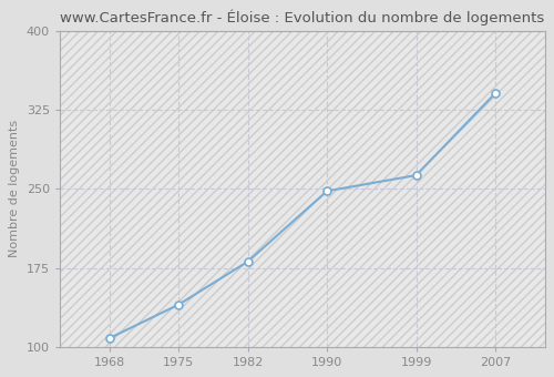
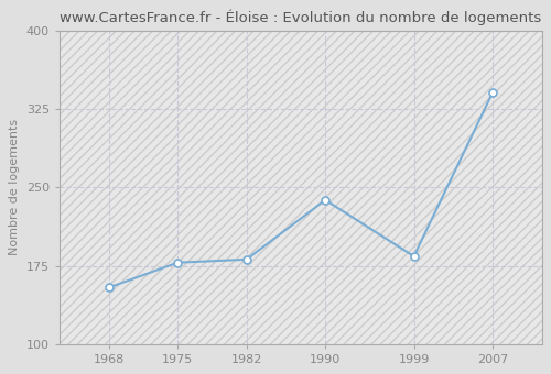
1968: 108 -> 154
1975: 140 -> 178
1990: 248 -> 238
1999: 263 -> 184
